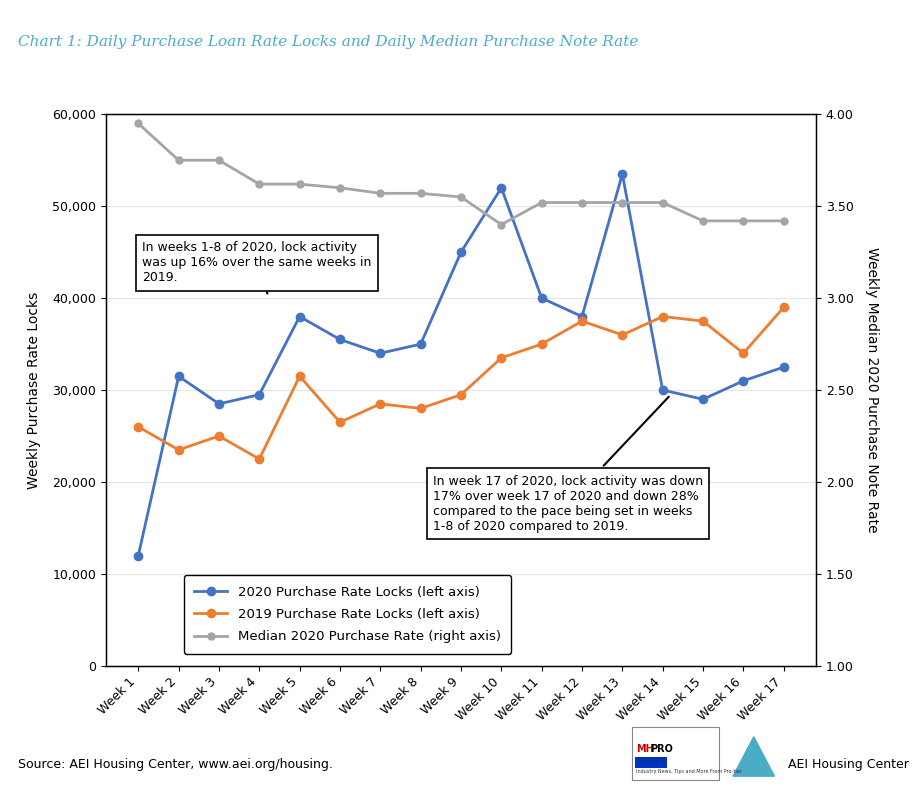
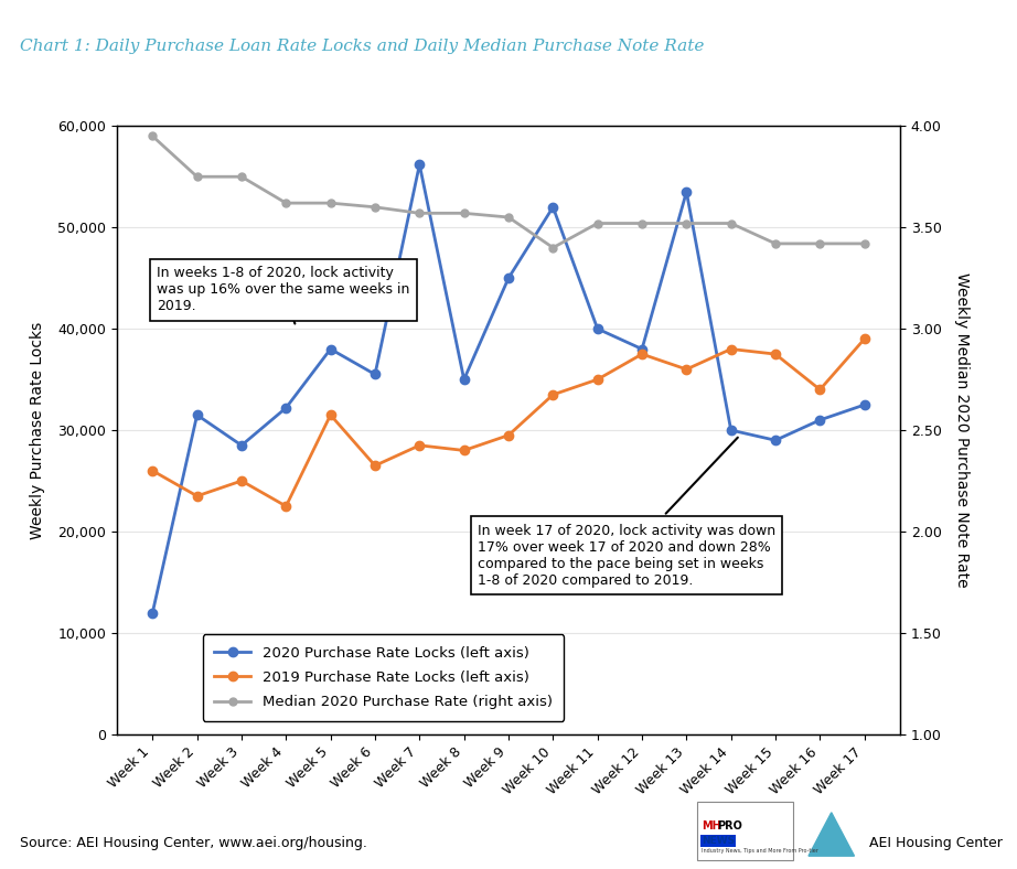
2020 Purchase Rate Locks (left axis)/Week 4: 29,500 -> 32,200
2020 Purchase Rate Locks (left axis)/Week 7: 34,000 -> 56,200
